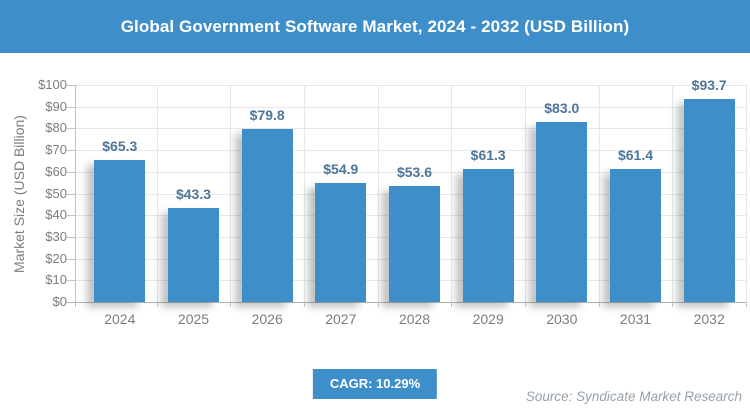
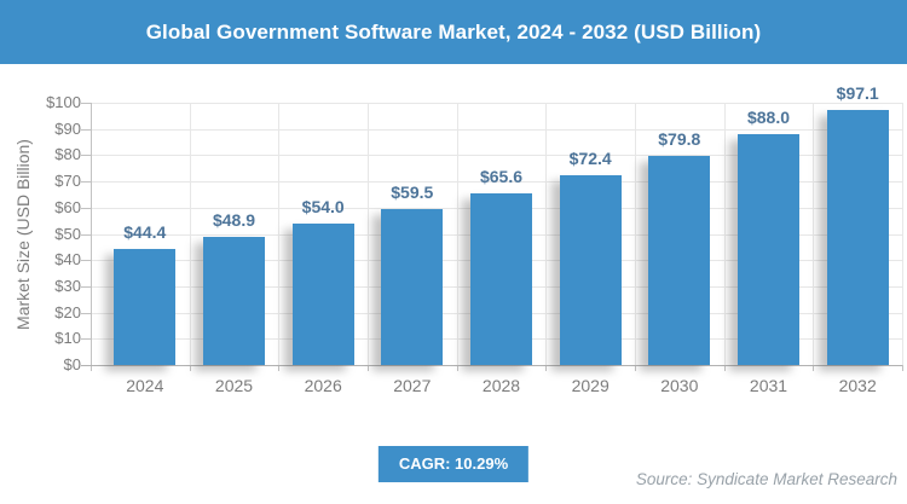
2024: $65.3 -> $44.4
2025: $43.3 -> $48.9
2026: $79.8 -> $54.0
2027: $54.9 -> $59.5
2028: $53.6 -> $65.6
2029: $61.3 -> $72.4
2030: $83.0 -> $79.8
2031: $61.4 -> $88.0
2032: $93.7 -> $97.1
